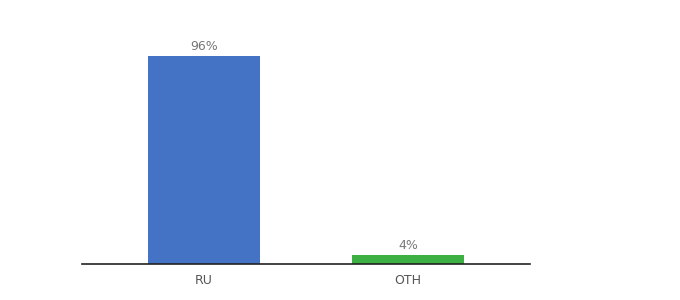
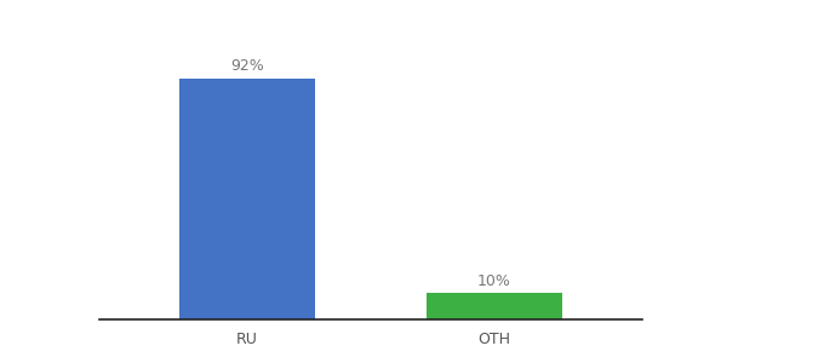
RU: 96% -> 92%
OTH: 4% -> 10%
